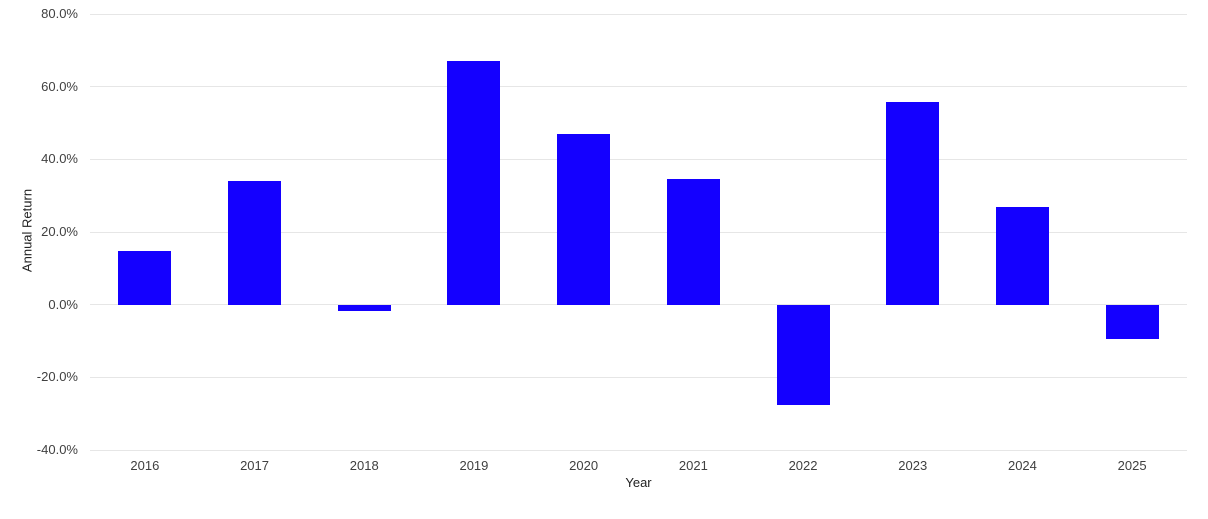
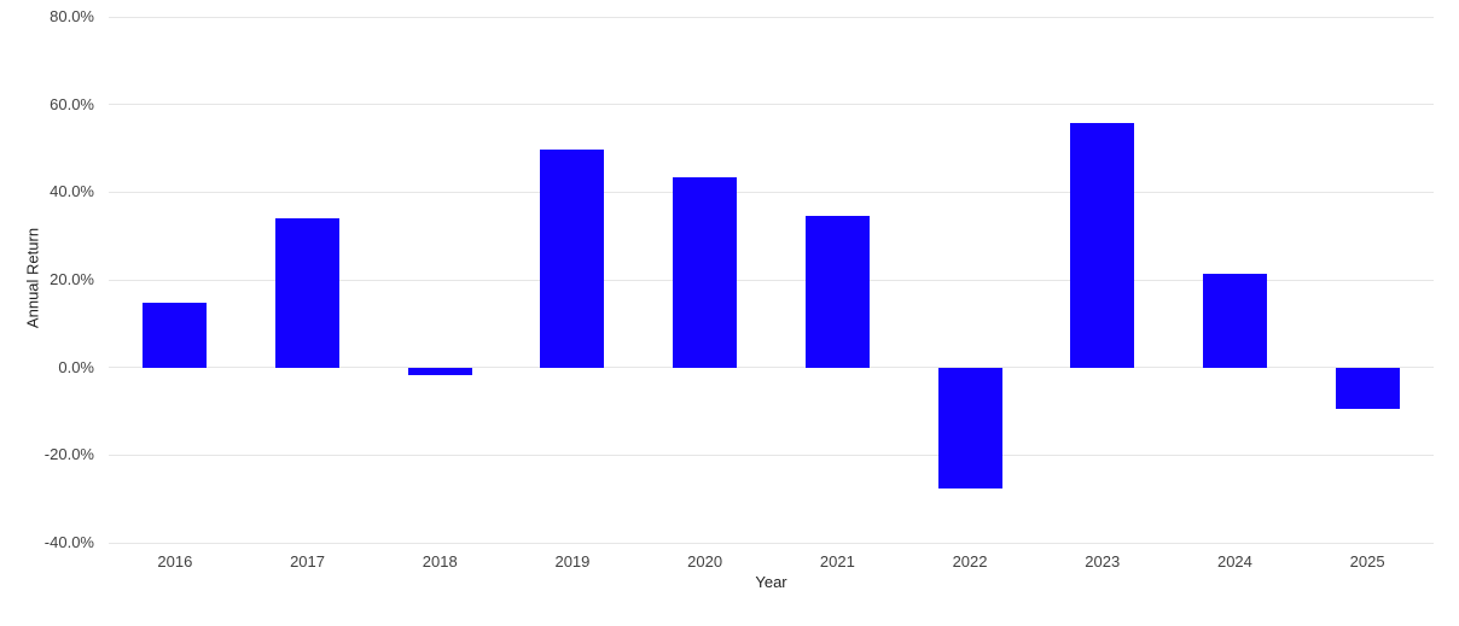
2019: 67% -> 50%
2020: 47% -> 43%
2024: 27% -> 21%
